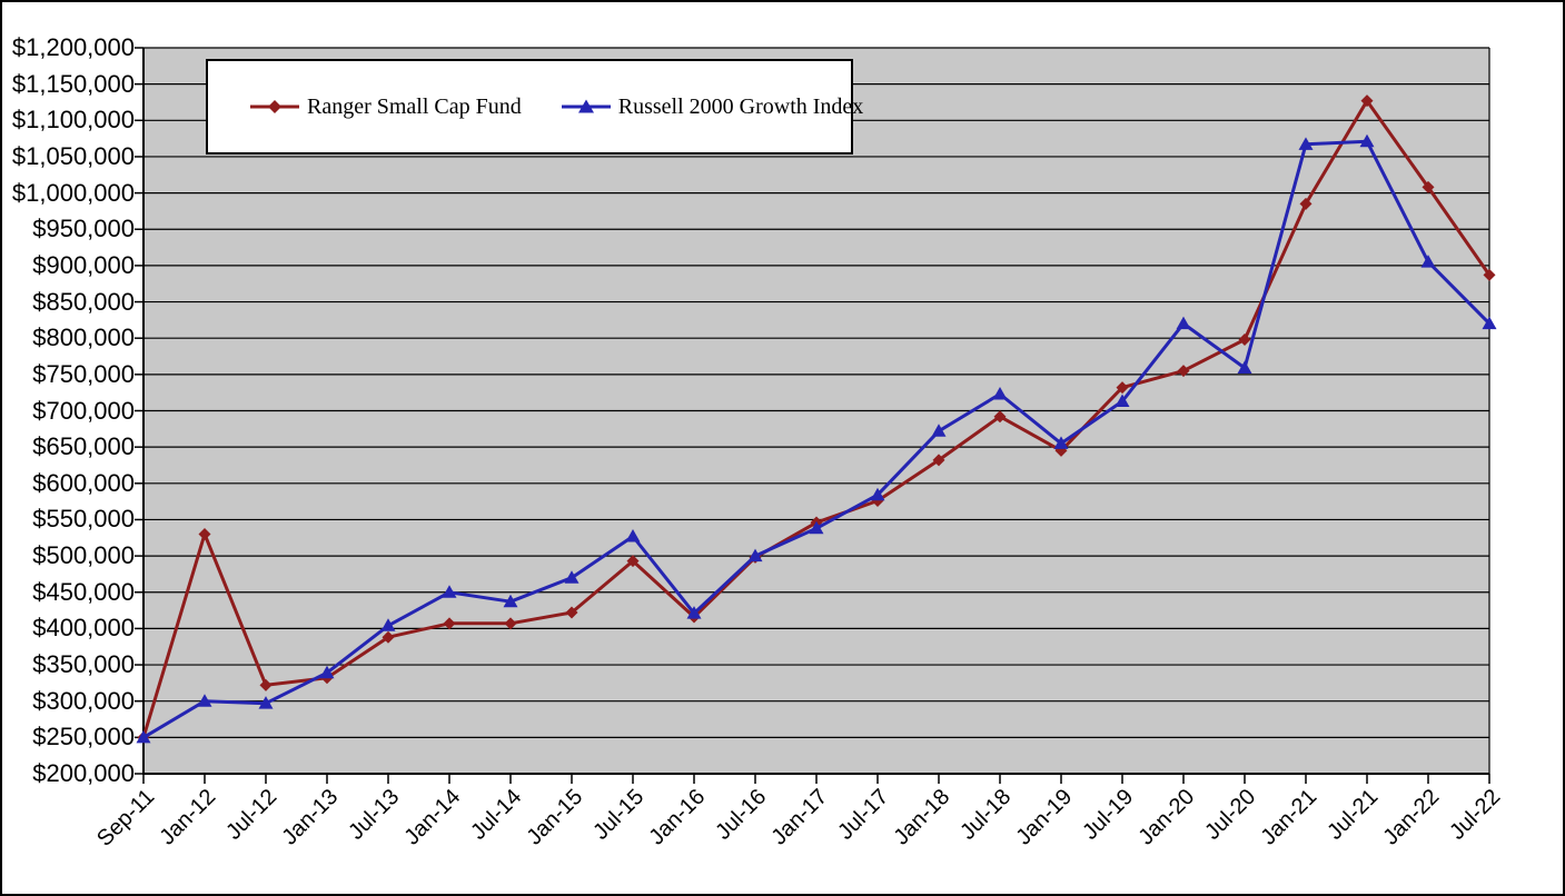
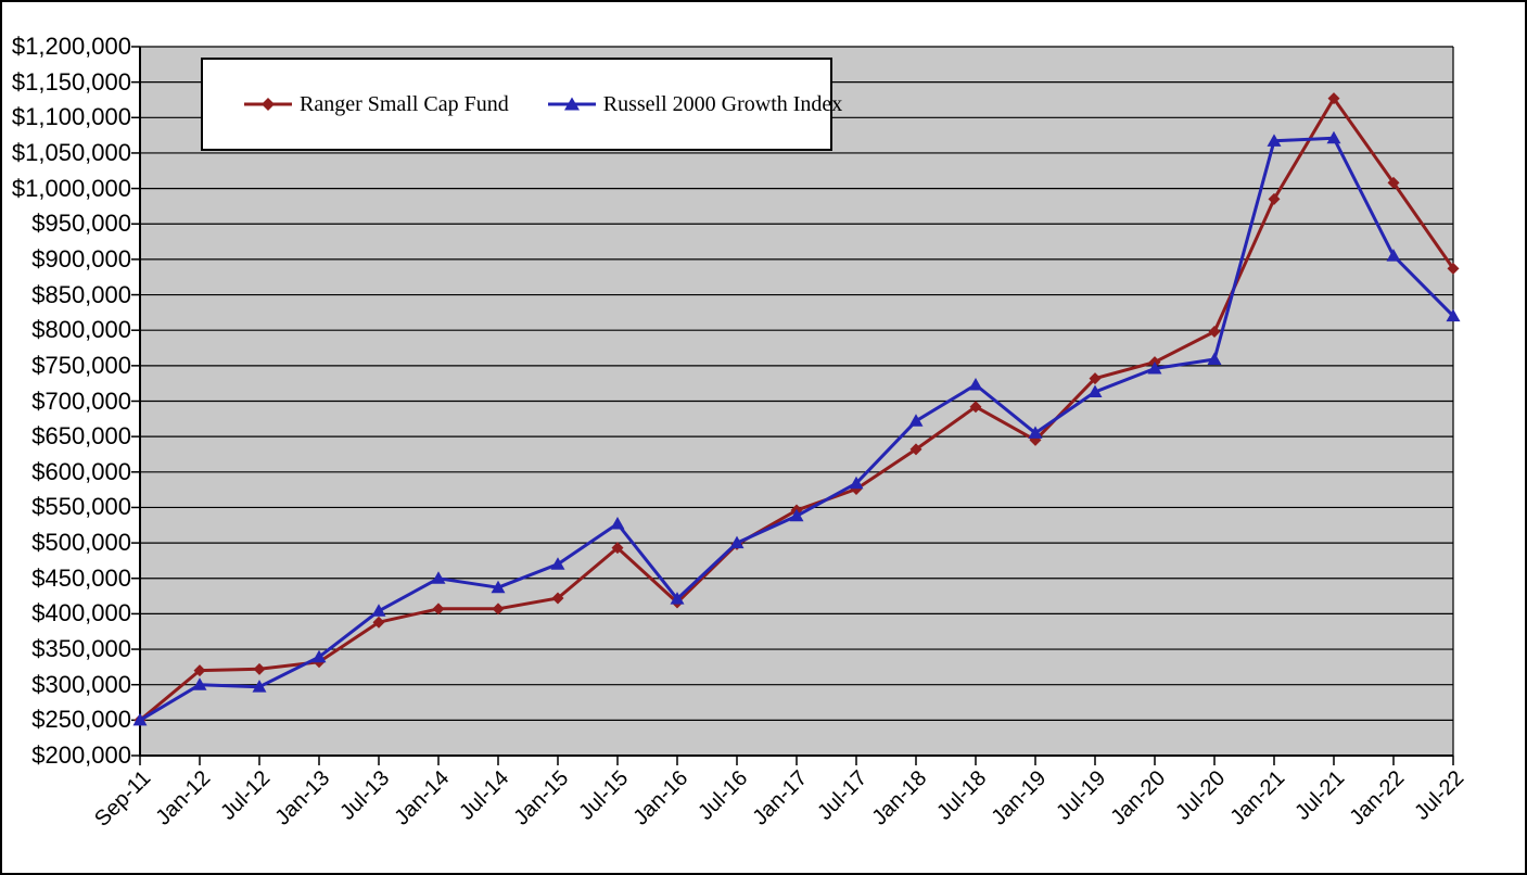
Ranger Small Cap Fund/Jan-12: $530000 -> $320000
Russell 2000 Growth Index/Jan-20: $820000 -> $750000
